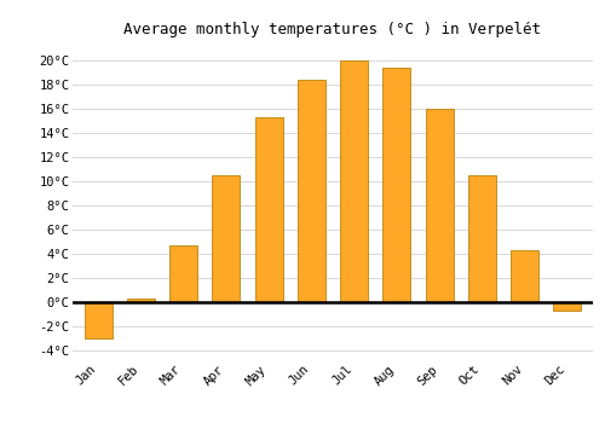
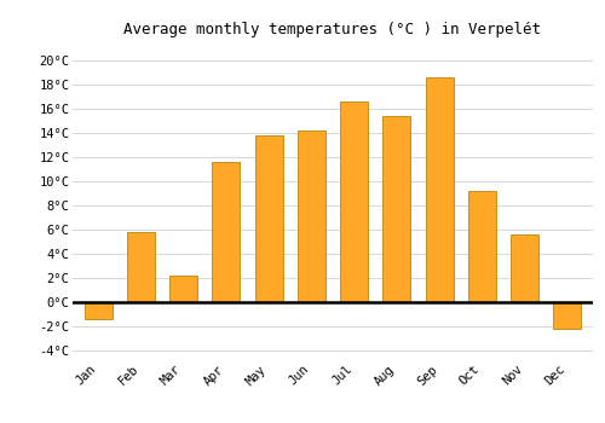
Jan: -3.0°C -> -1.4°C
Feb: 0.3°C -> 5.8°C
Mar: 4.7°C -> 2.2°C
Apr: 10.5°C -> 11.6°C
May: 15.3°C -> 13.8°C
Jun: 18.4°C -> 14.2°C
Jul: 20.0°C -> 16.6°C
Aug: 19.4°C -> 15.4°C
Sep: 16.0°C -> 18.6°C
Oct: 10.5°C -> 9.2°C
Nov: 4.3°C -> 5.6°C
Dec: -0.7°C -> -2.2°C
